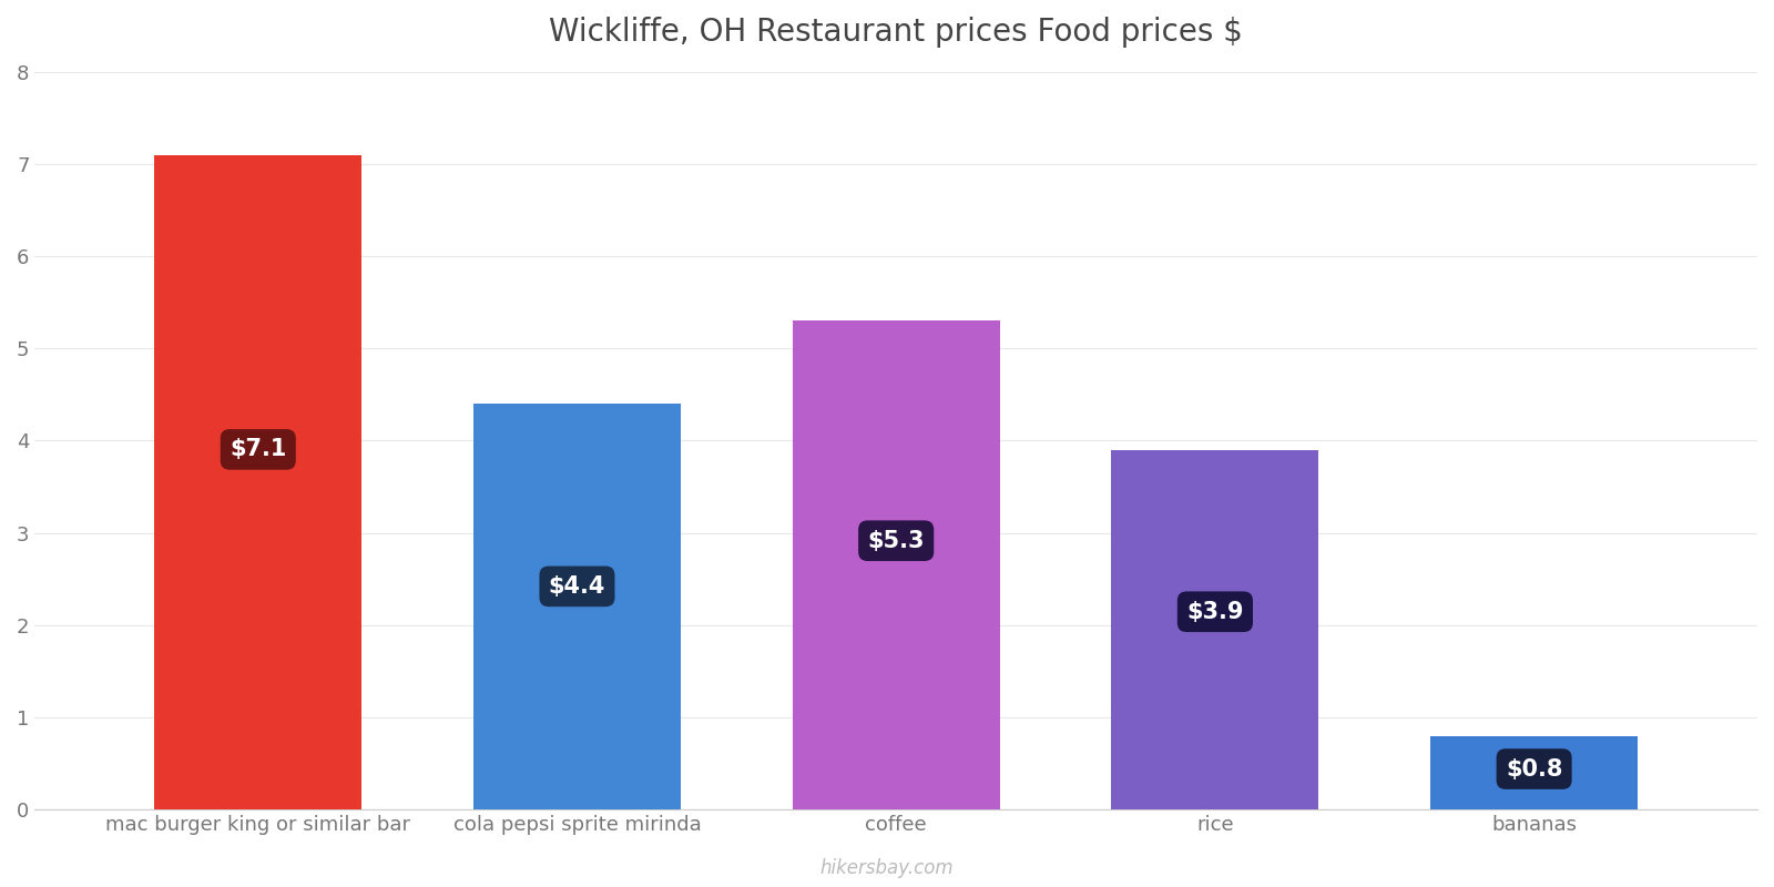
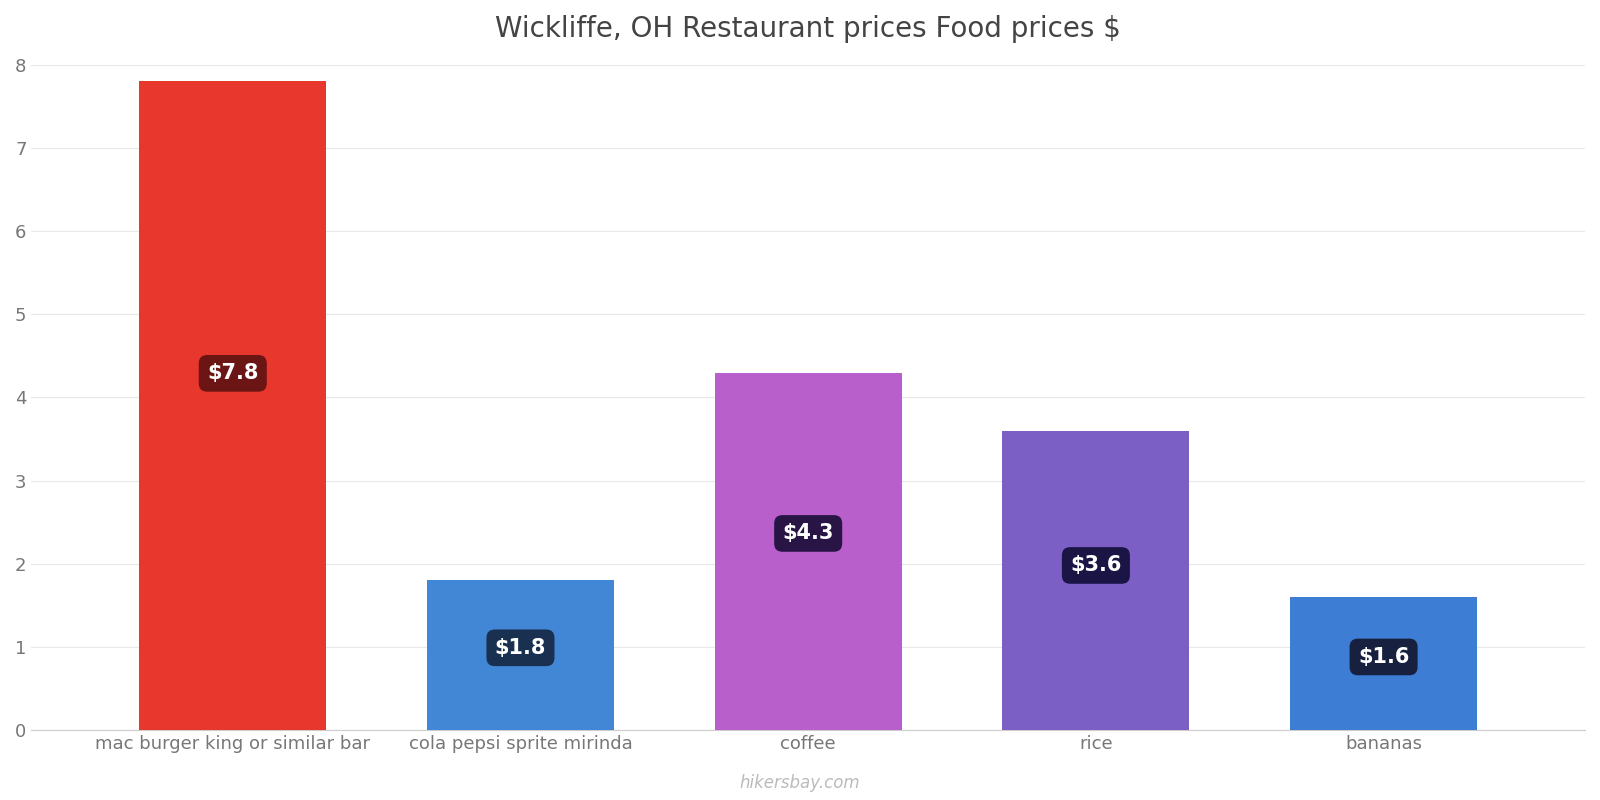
mac burger king or similar bar: $7.1 -> $7.8
cola pepsi sprite mirinda: $4.4 -> $1.8
coffee: $5.3 -> $4.3
rice: $3.9 -> $3.6
bananas: $0.8 -> $1.6
